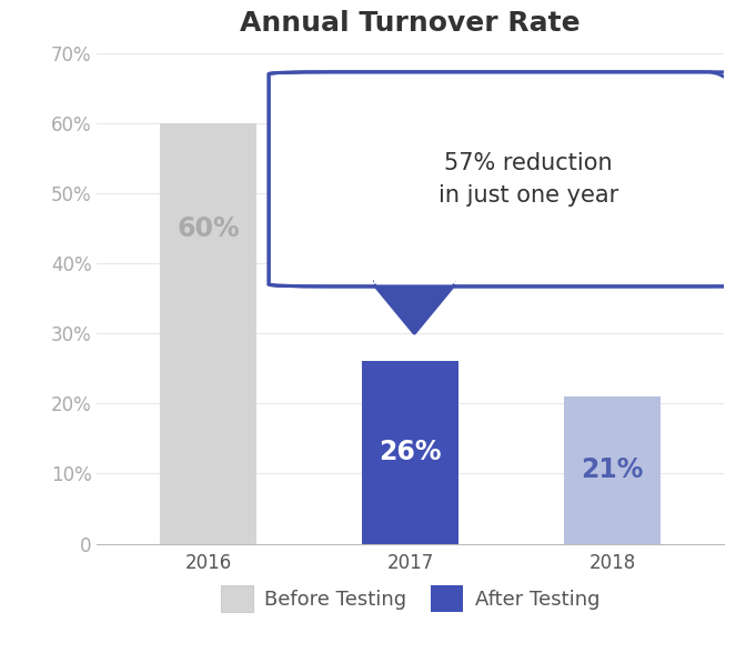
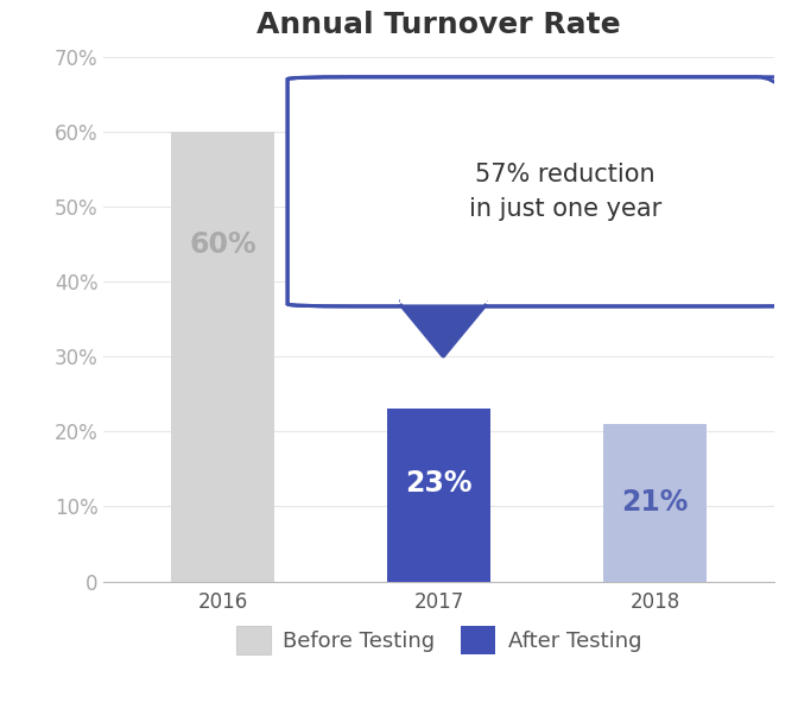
2017: 26% -> 23%
